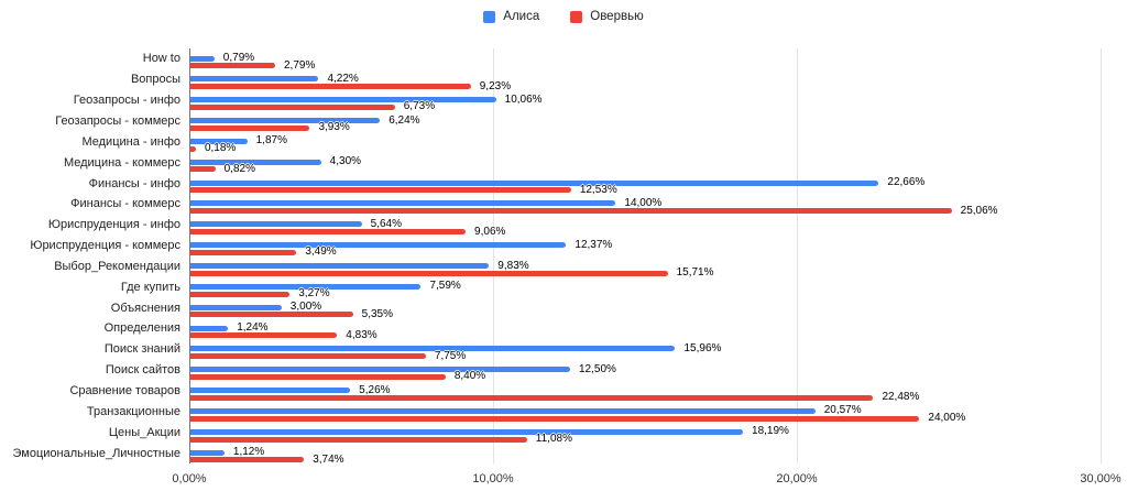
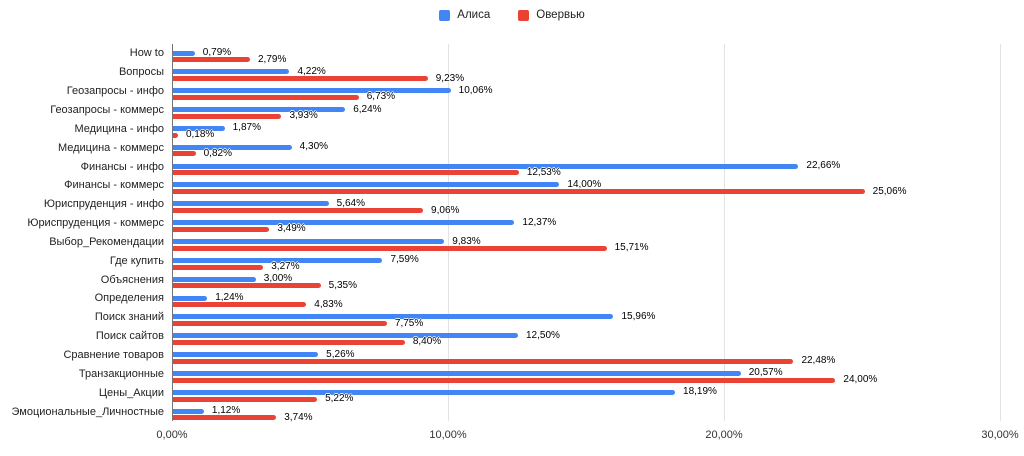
Овервью/Цены_Акции: 11,08% -> 5,22%
